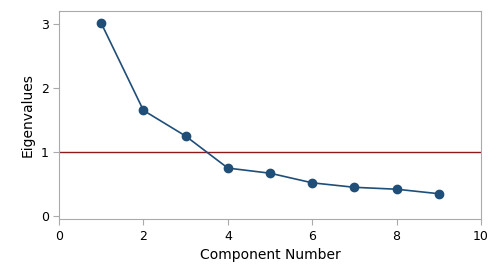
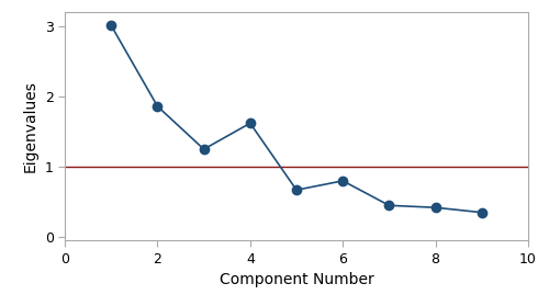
2: 1.65 -> 1.86
4: 0.75 -> 1.62
6: 0.52 -> 0.80
